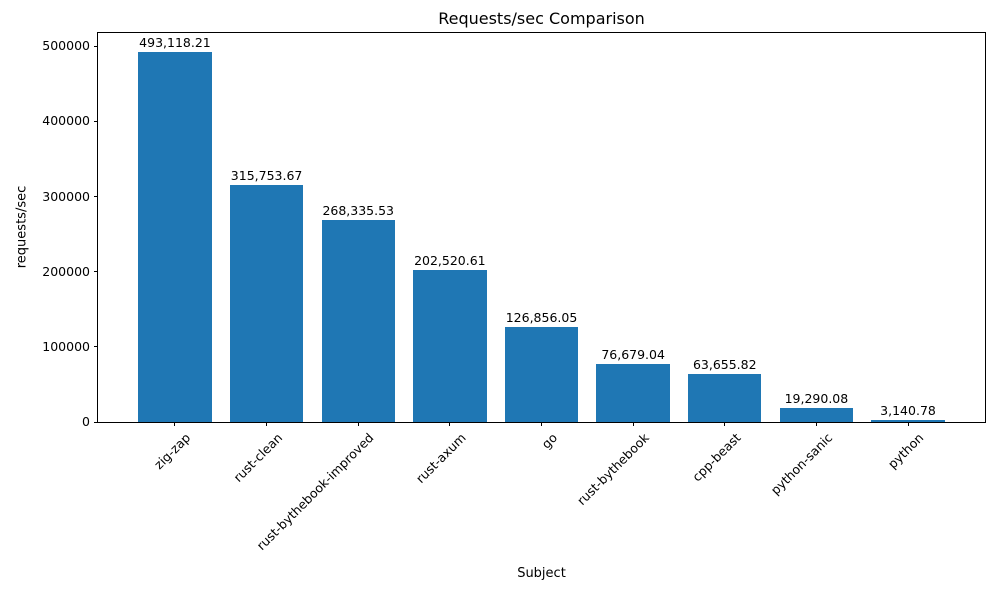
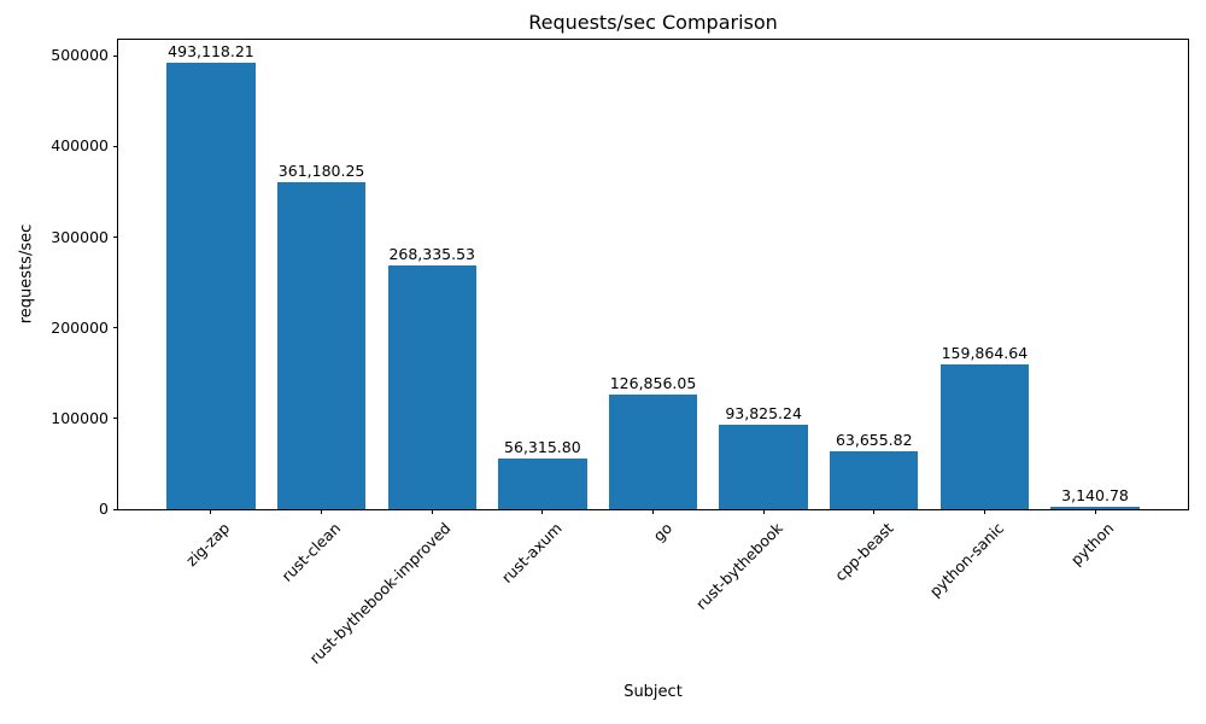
rust-clean: 315,753.67 -> 361,180.25
rust-axum: 202,520.61 -> 56,315.80
rust-bythebook: 76,679.04 -> 93,825.24
python-sanic: 19,290.08 -> 159,864.64
